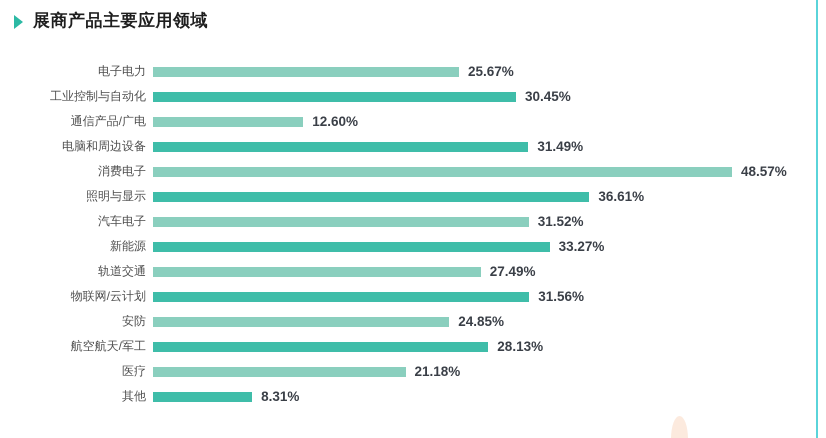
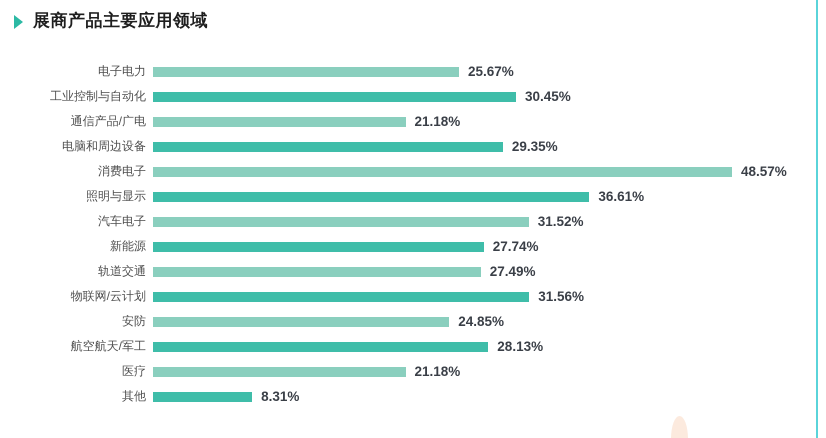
通信产品/广电: 12.60% -> 21.18%
电脑和周边设备: 31.49% -> 29.35%
新能源: 33.27% -> 27.74%
